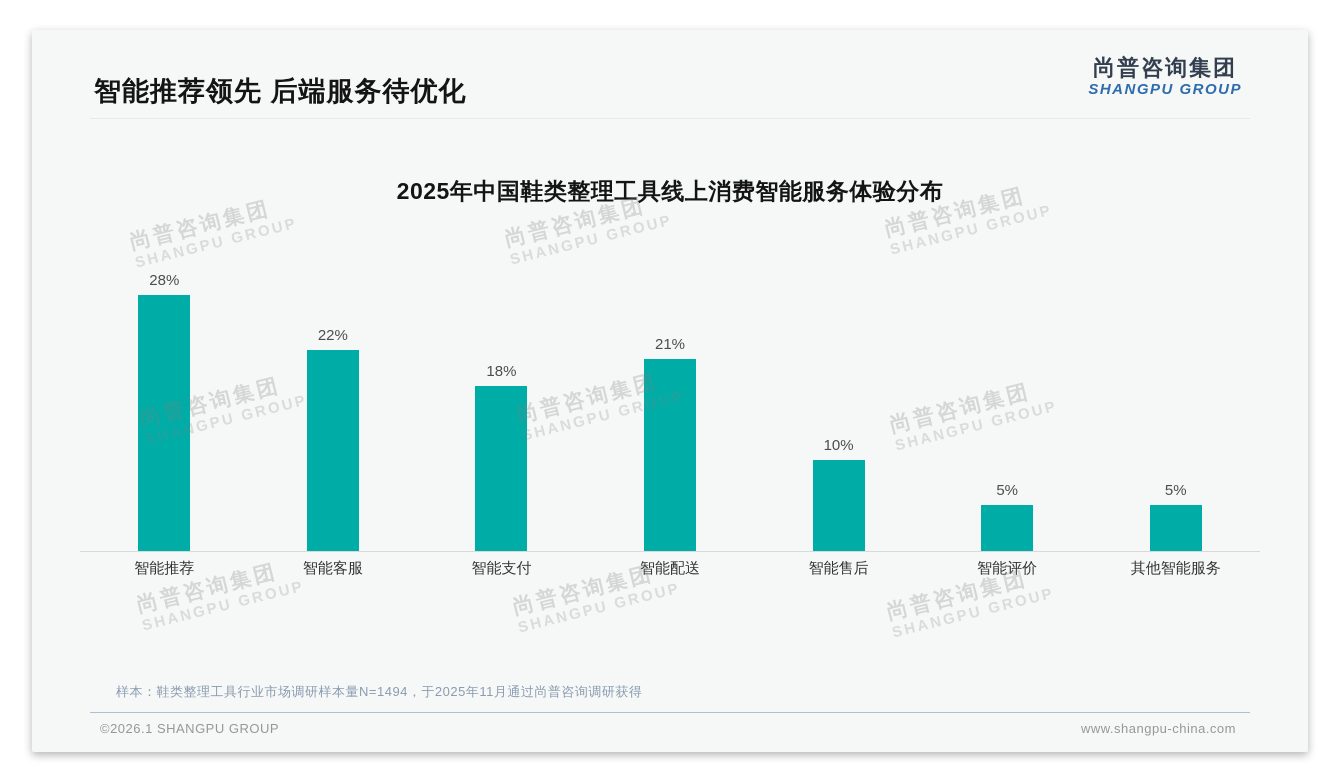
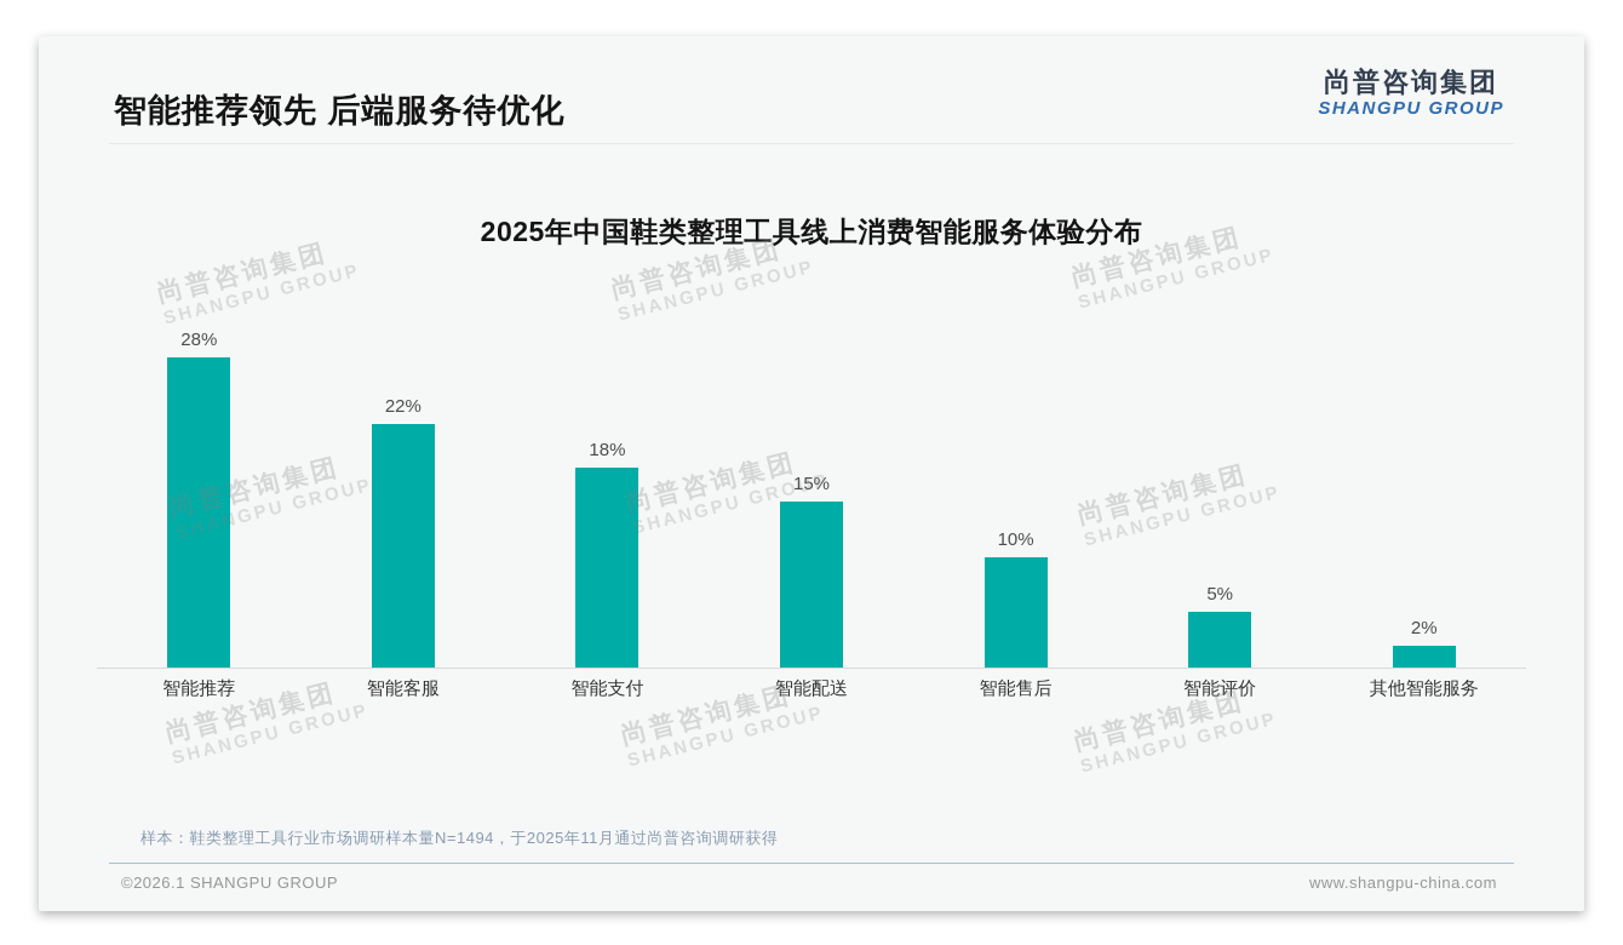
智能配送: 21% -> 15%
其他智能服务: 5% -> 2%
